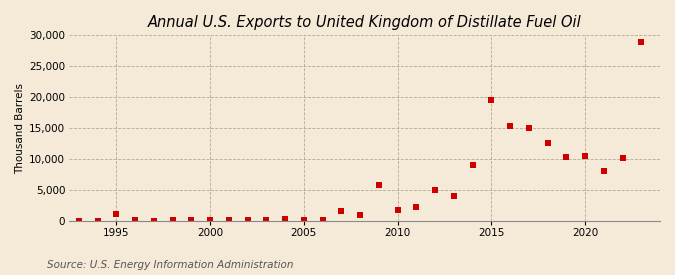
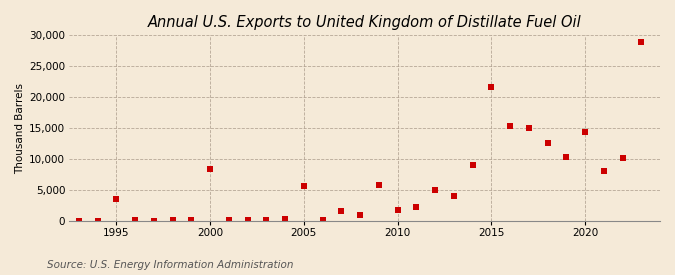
1995: 1,200 -> 3,600
2000: 200 -> 8,400
2005: 200 -> 5,600
2015: 19,500 -> 21,600
2020: 10,500 -> 14,400
